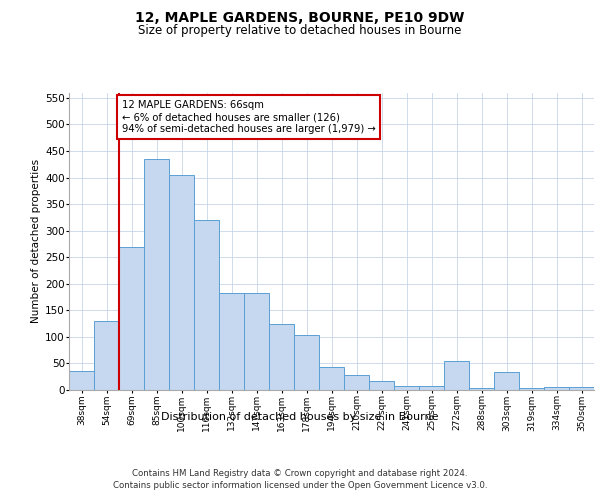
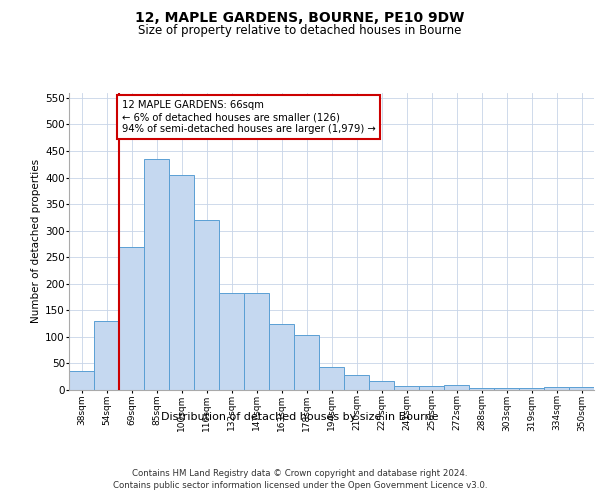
272sqm: 54 -> 10
303sqm: 34 -> 4
